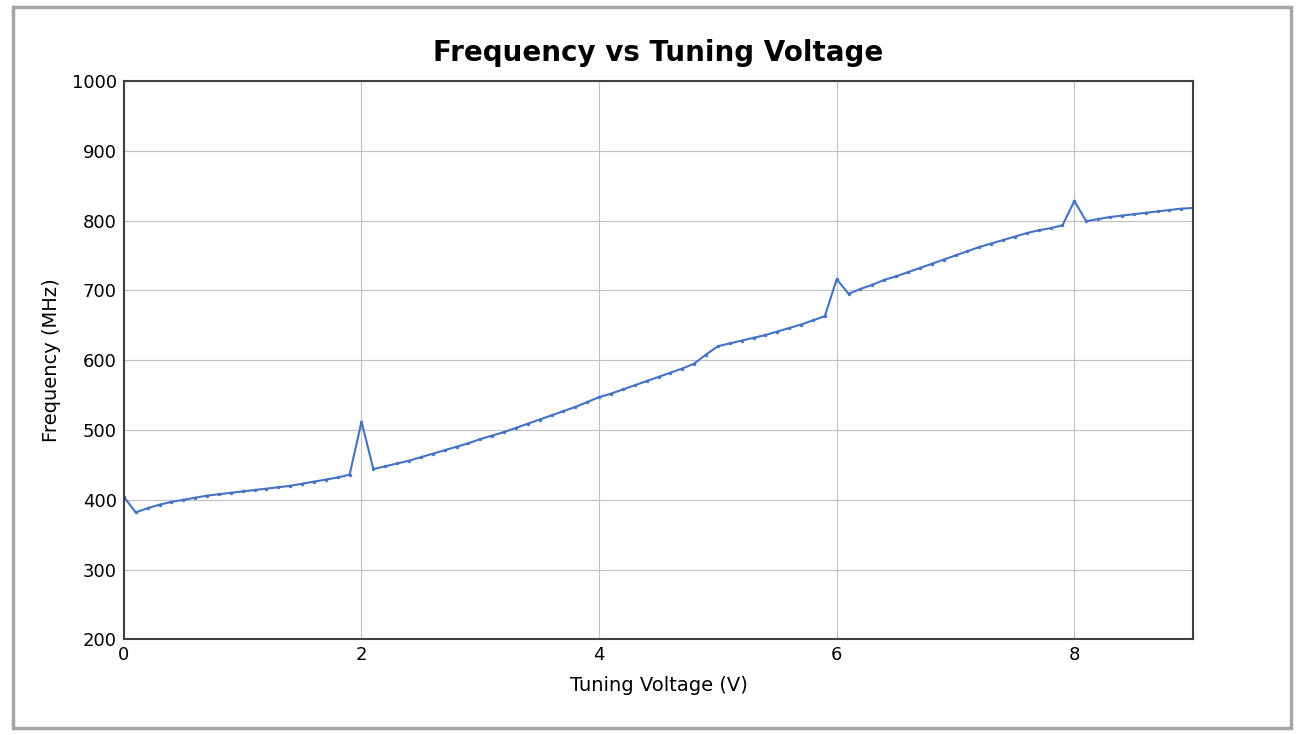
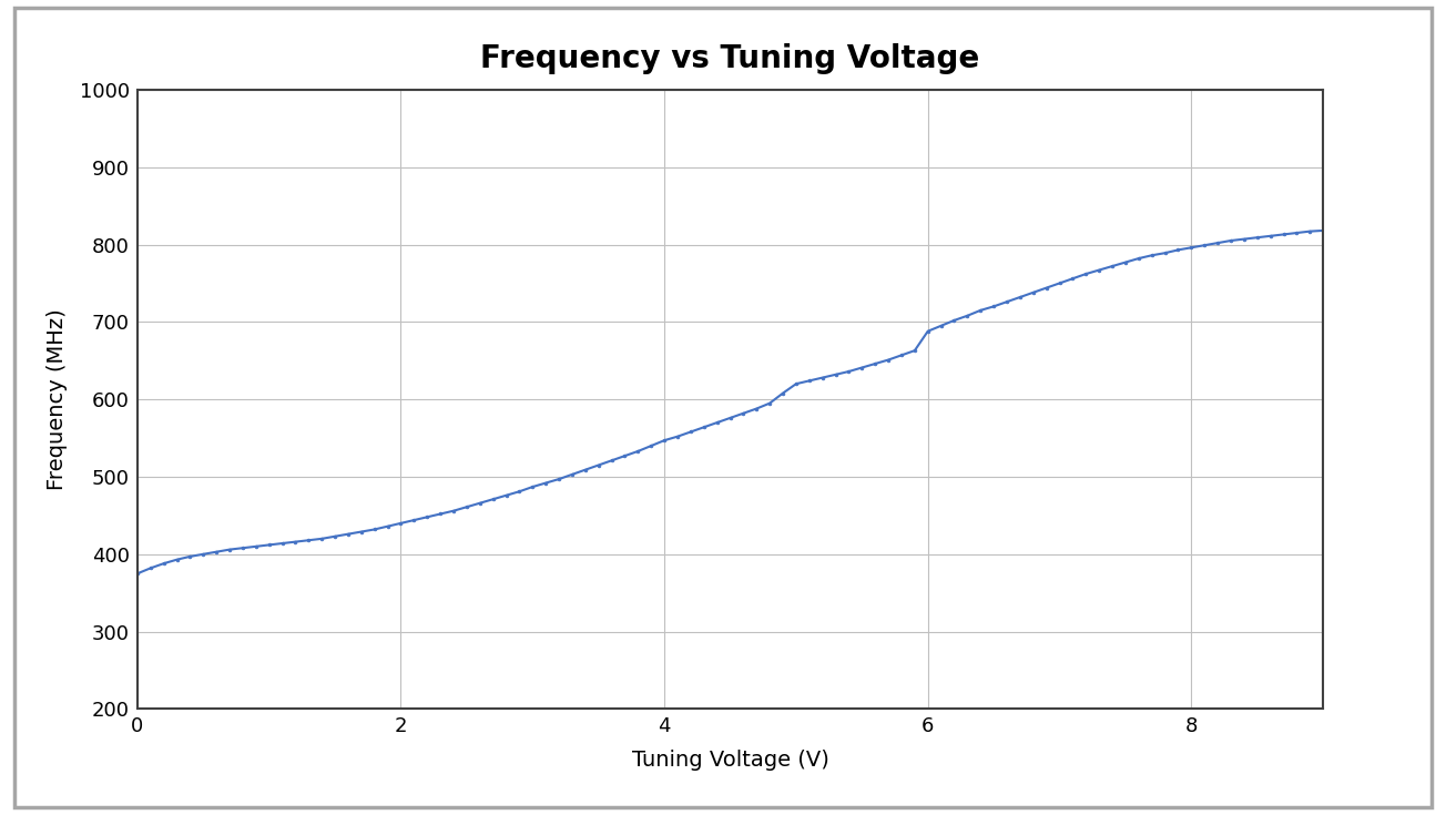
0: 404 -> 375
2: 512 -> 440
6: 716 -> 688
8: 828 -> 796
